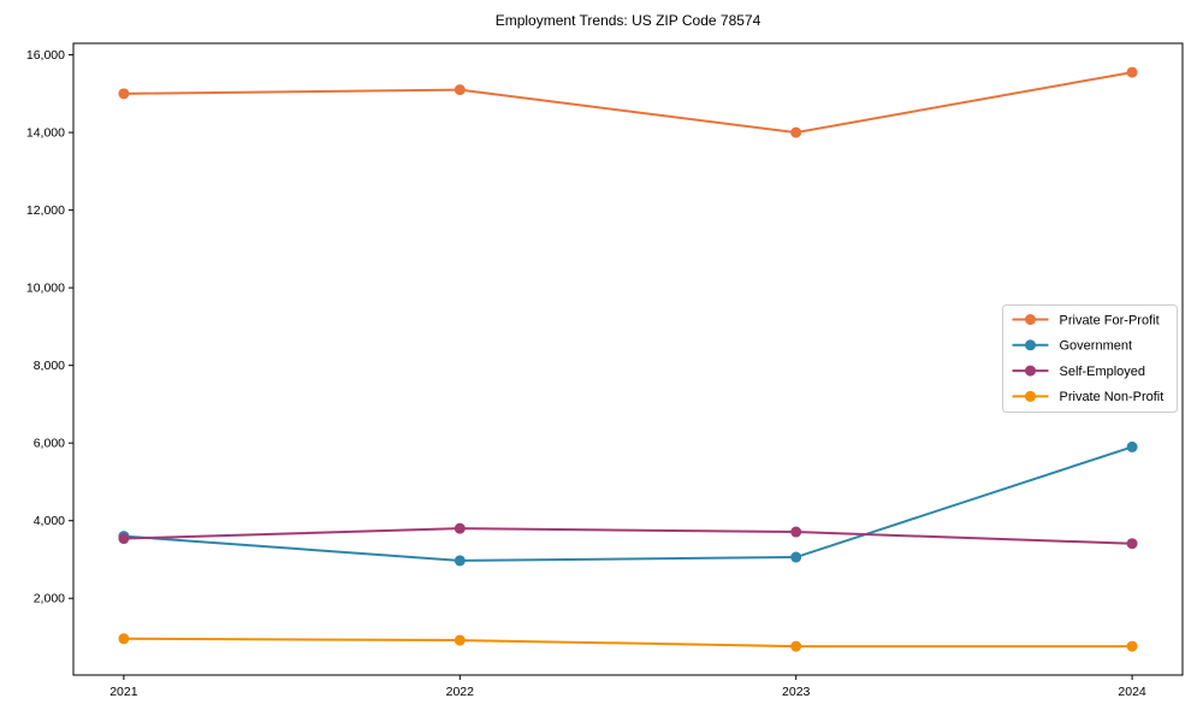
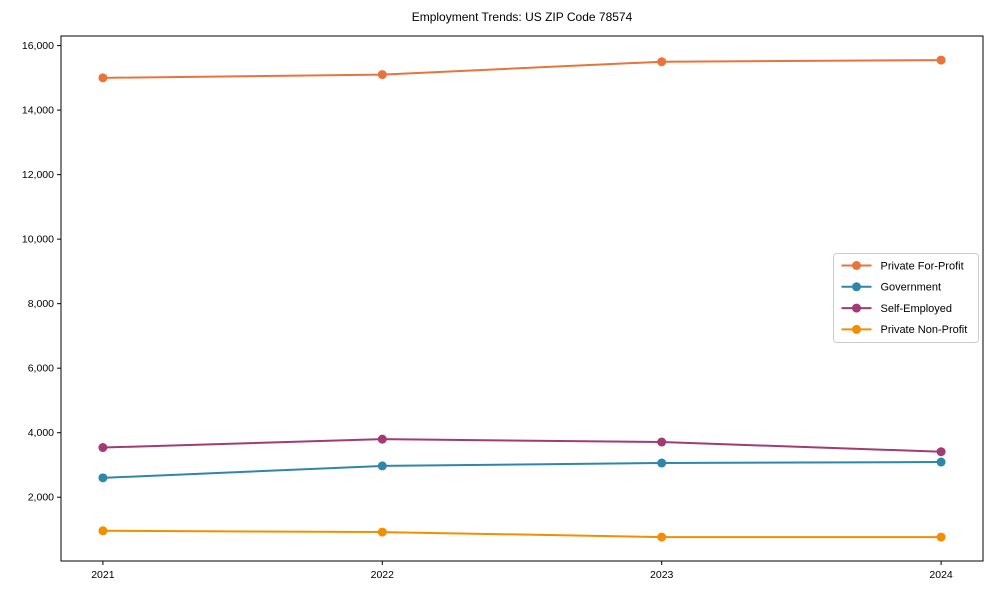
Government/2021: 3600 -> 2600
Private For-Profit/2023: 14000 -> 15500
Government/2024: 5900 -> 3100
